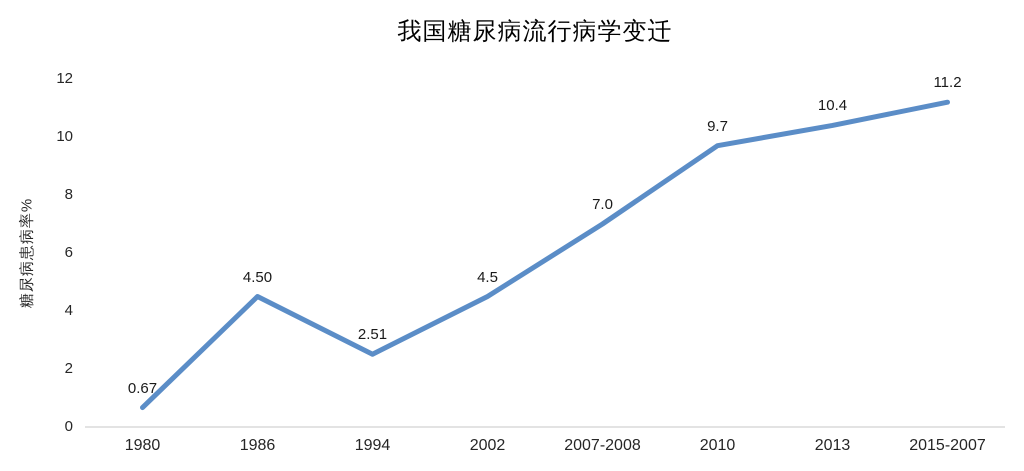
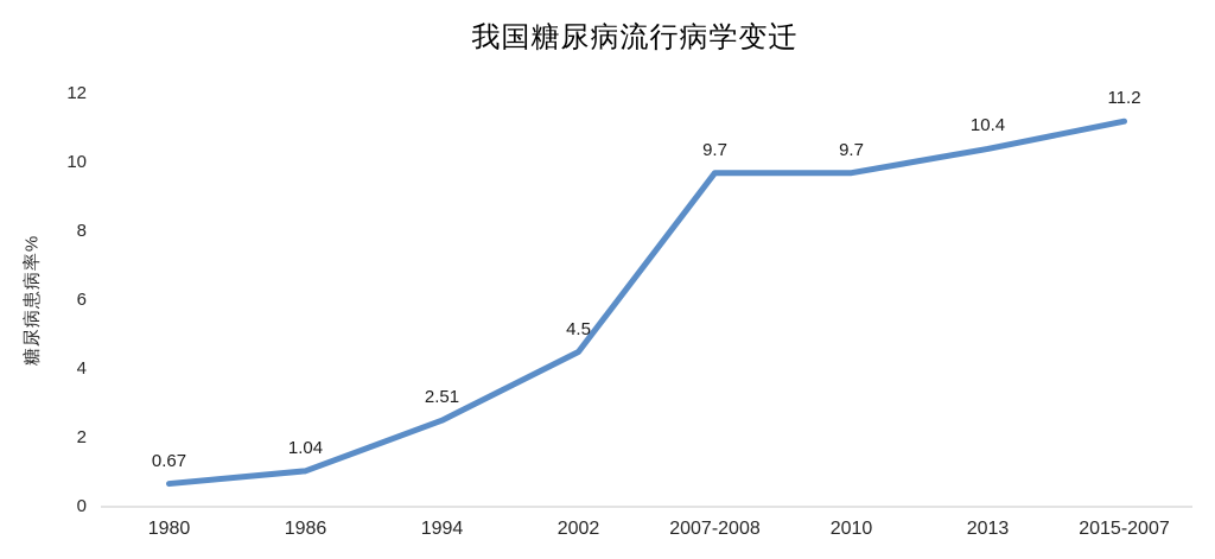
1986: 4.50 -> 1.04
2007-2008: 7.0 -> 9.7
